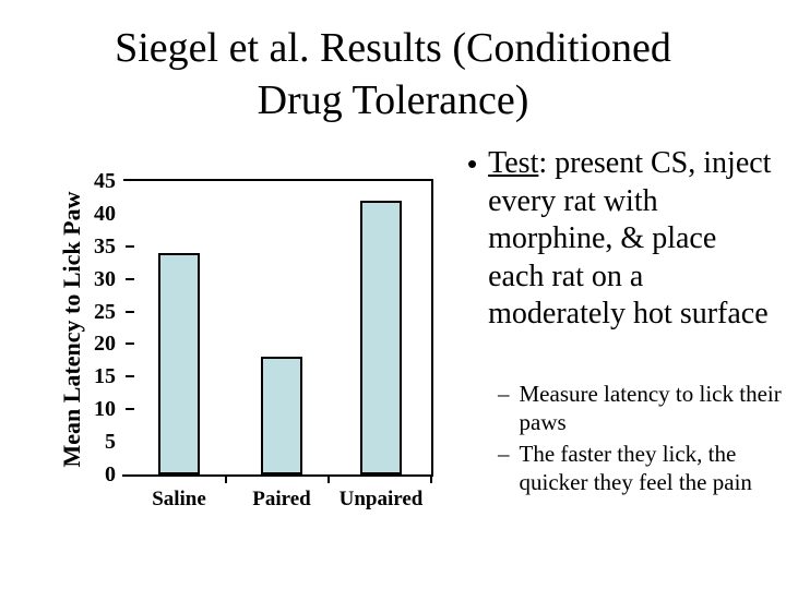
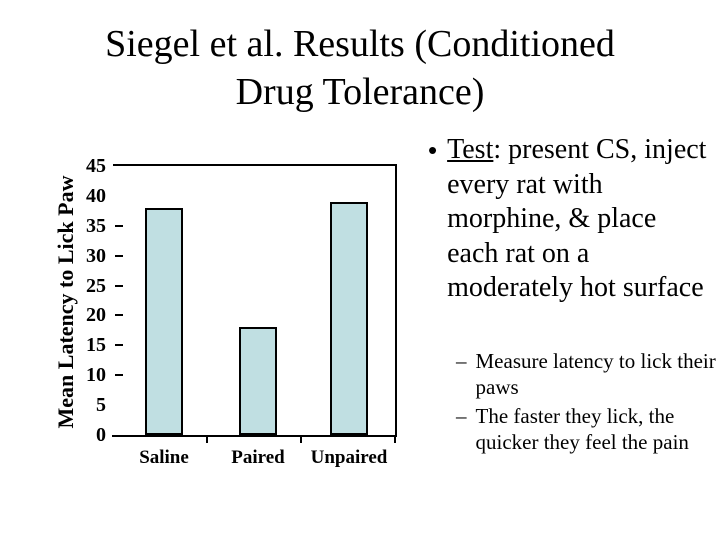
Saline: 34 -> 38
Unpaired: 42 -> 39
